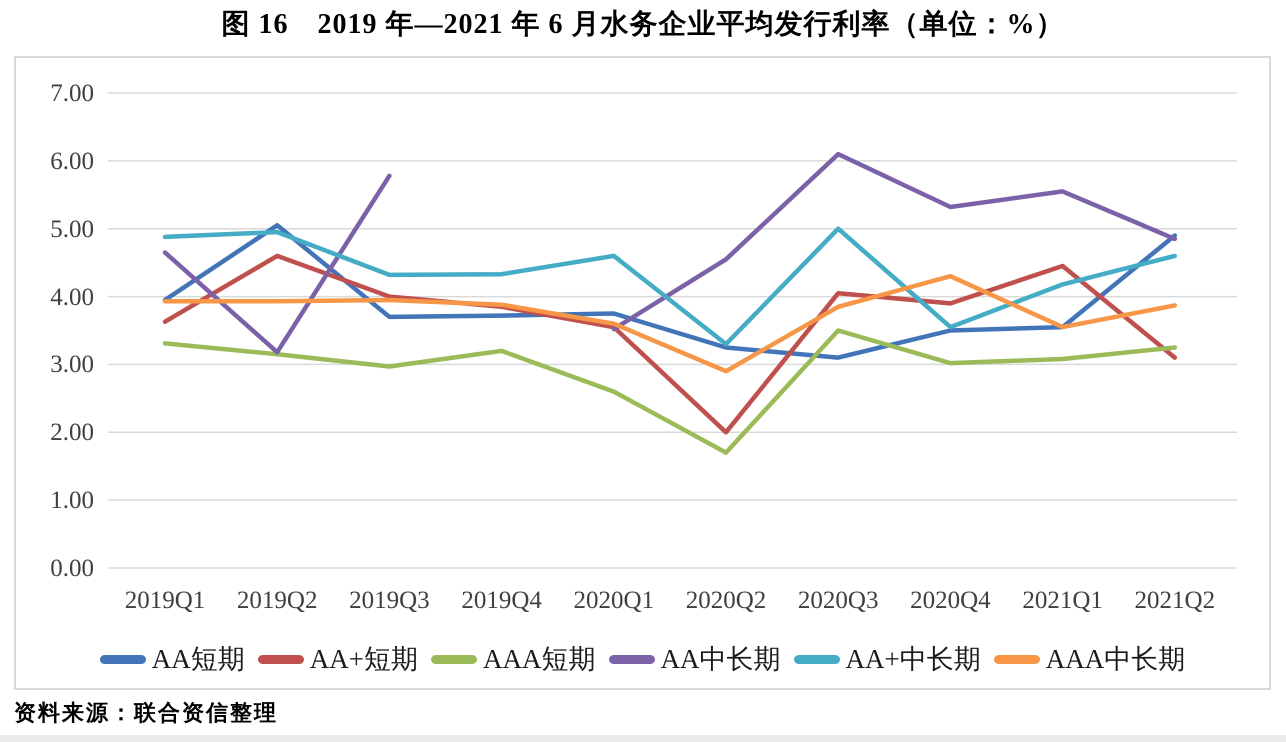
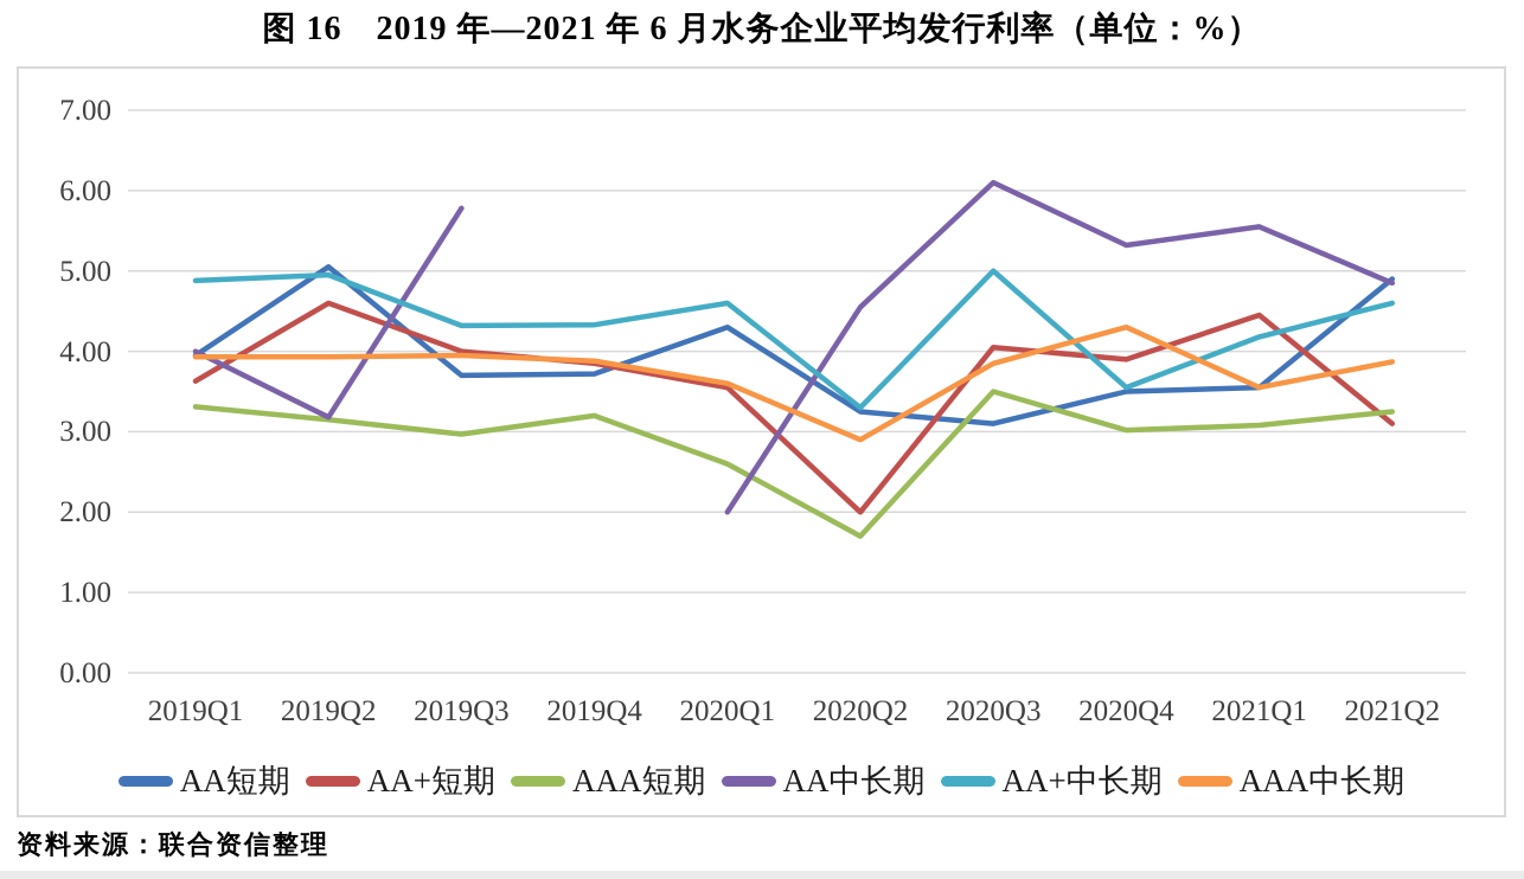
AA中长期/2019Q1: 4.7 -> 4.0
AA短期/2020Q1: 3.8 -> 4.3
AA中长期/2020Q1: 3.5 -> 2.0
